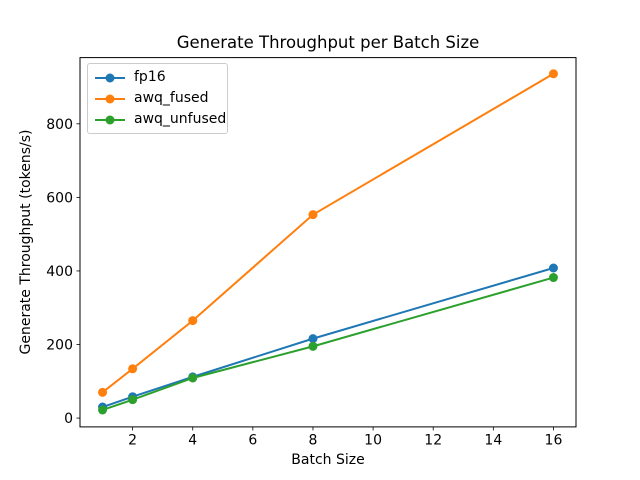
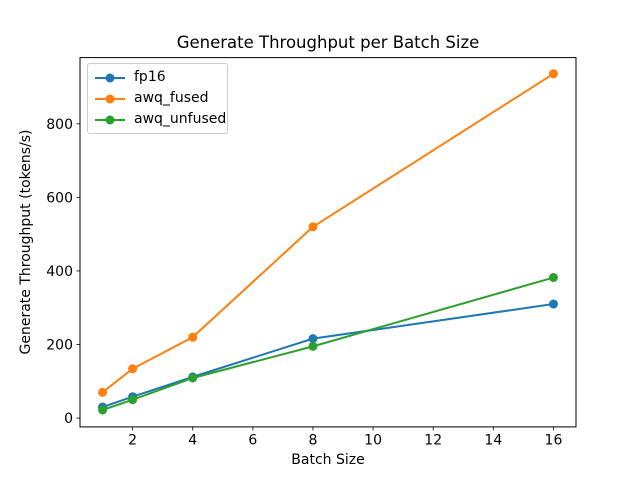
awq_fused/4: 260 -> 220
awq_fused/8: 550 -> 520
fp16/16: 410 -> 310
